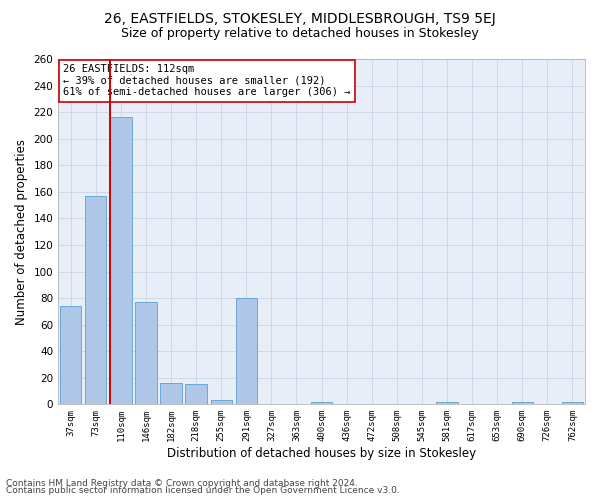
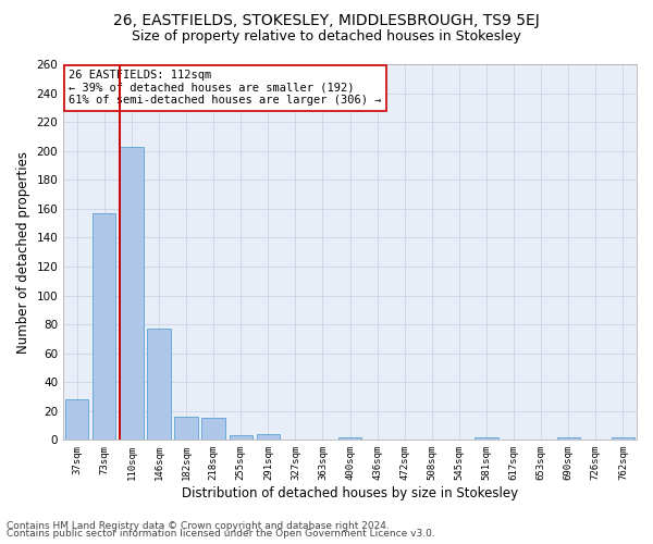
37sqm: 74 -> 28
110sqm: 216 -> 203
291sqm: 80 -> 4
